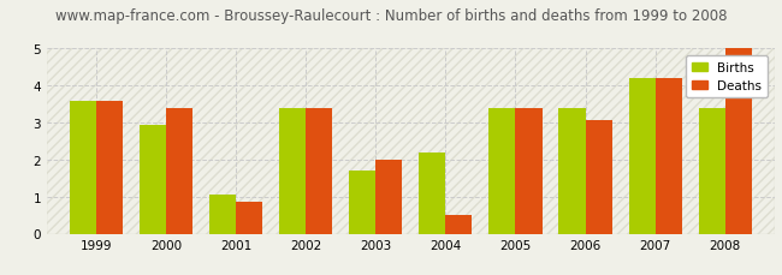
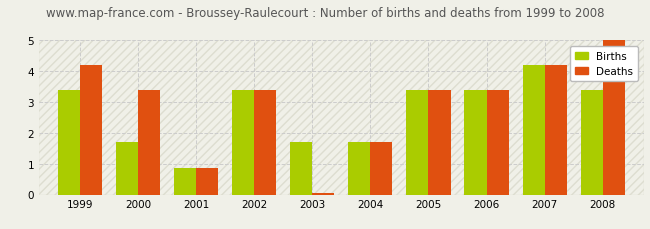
Births/1999: 3.60 -> 3.40
Deaths/1999: 3.60 -> 4.20
Births/2000: 2.95 -> 1.70
Births/2001: 1.05 -> 0.85
Deaths/2003: 2.00 -> 0.05
Births/2004: 2.20 -> 1.70
Deaths/2004: 0.50 -> 1.70
Deaths/2006: 3.05 -> 3.40
